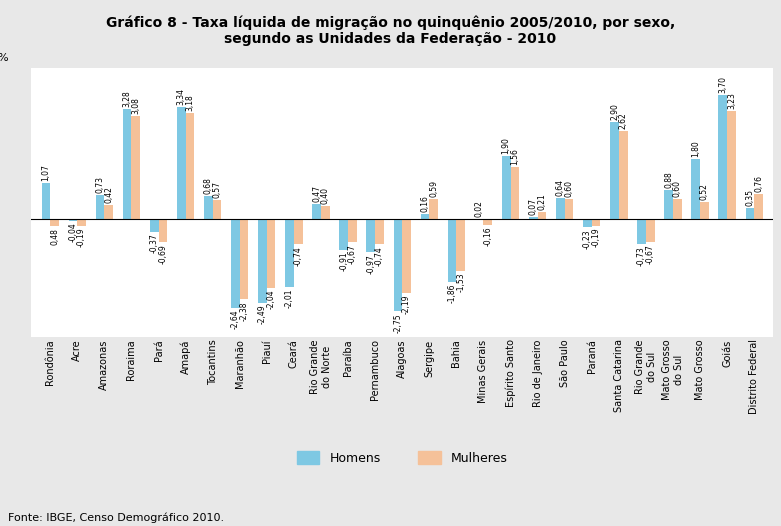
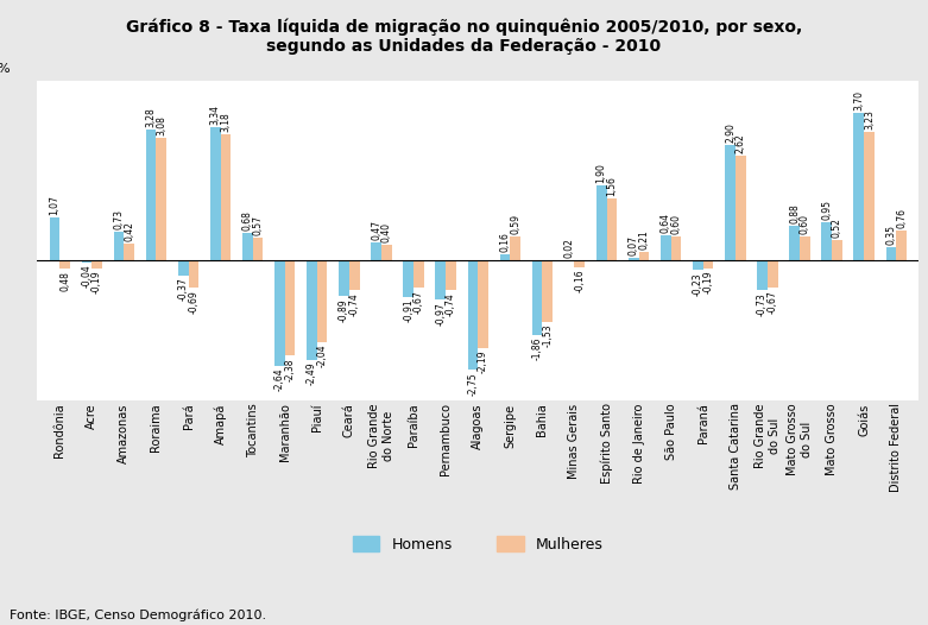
Homens/Ceará: -2,01 -> -0,89
Homens/Mato Grosso: 1,80 -> 0,95
